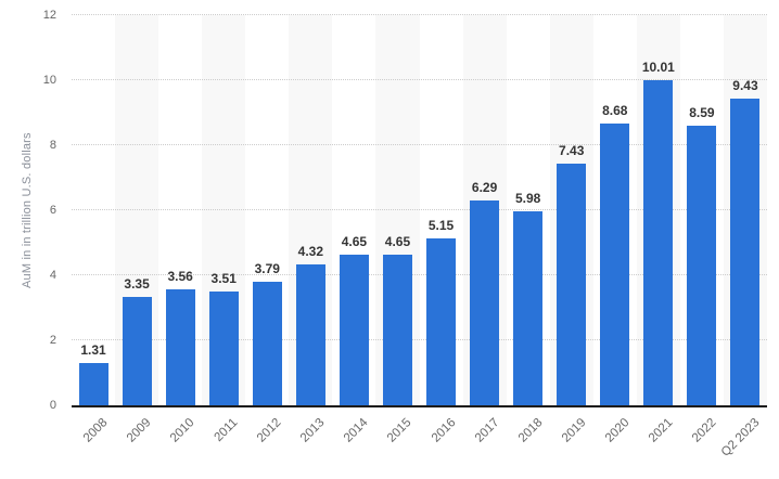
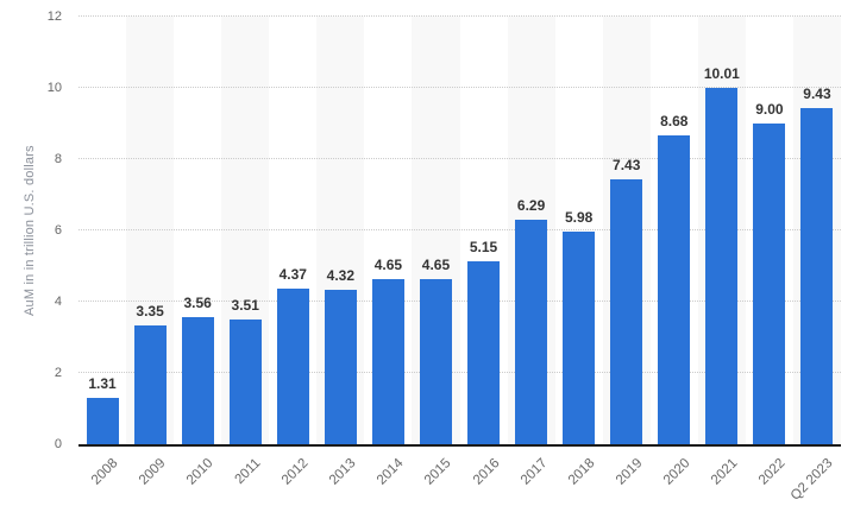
2012: 3.79 -> 4.37
2022: 8.59 -> 9.00
